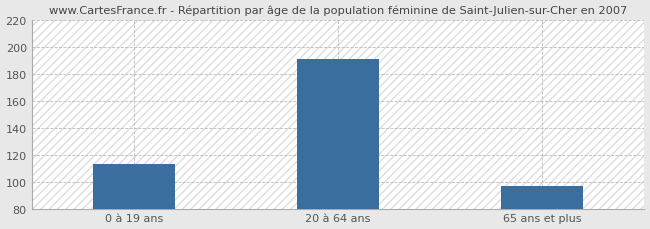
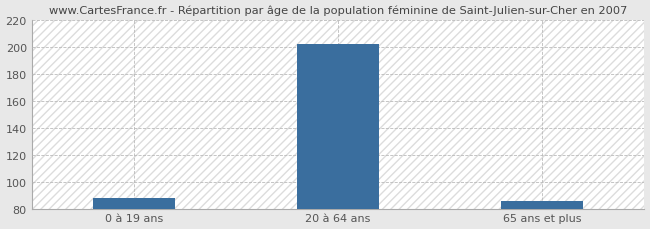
0 à 19 ans: 113 -> 88
20 à 64 ans: 191 -> 202
65 ans et plus: 97 -> 86
